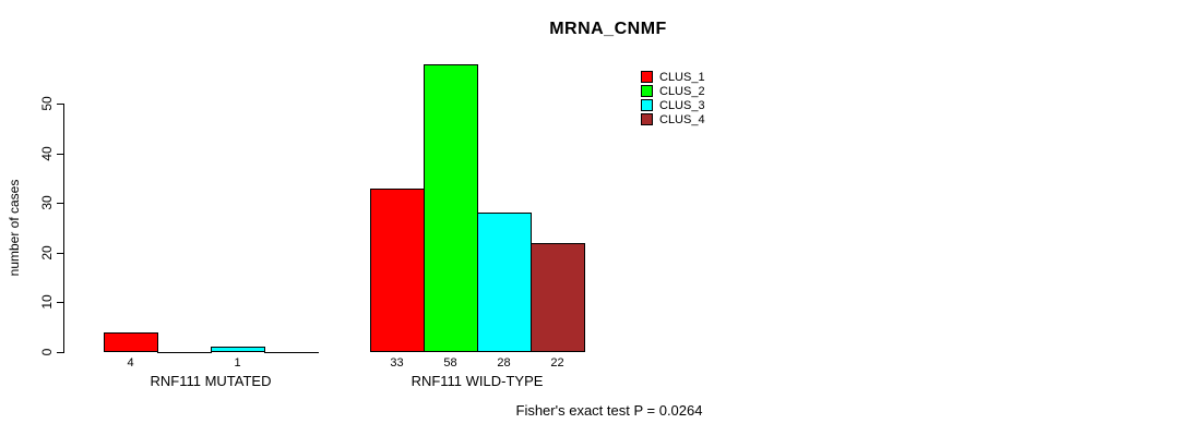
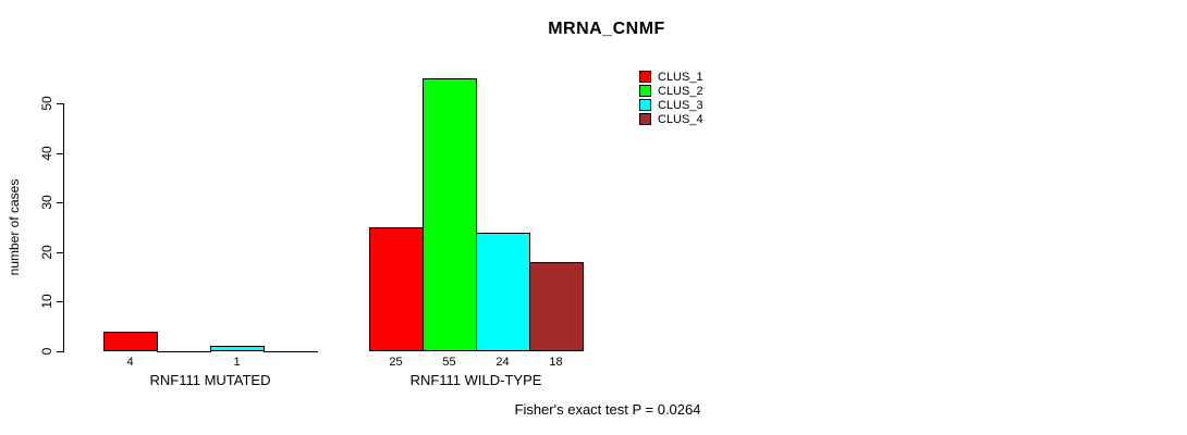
CLUS_1/RNF111 WILD-TYPE: 33 -> 25
CLUS_2/RNF111 WILD-TYPE: 58 -> 55
CLUS_3/RNF111 WILD-TYPE: 28 -> 24
CLUS_4/RNF111 WILD-TYPE: 22 -> 18
